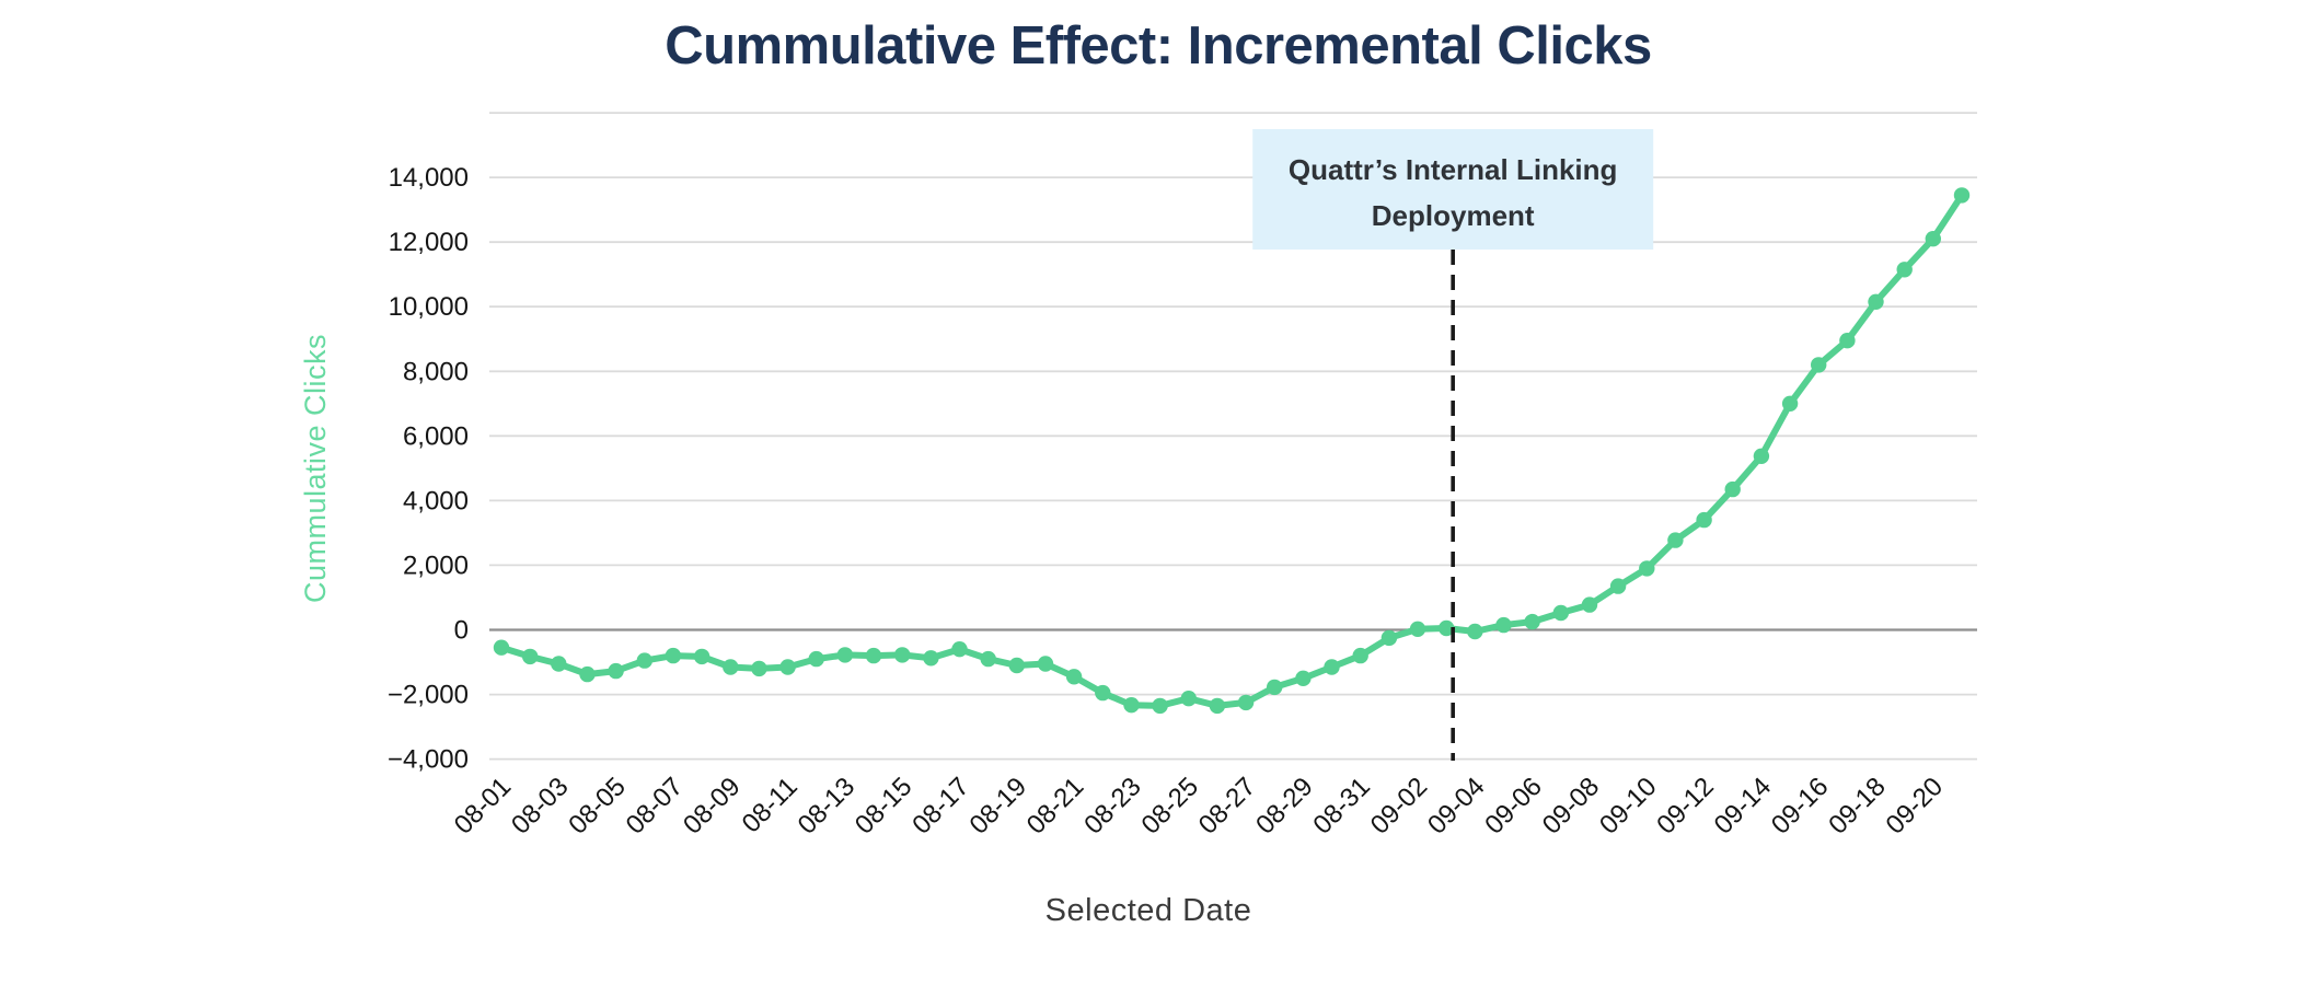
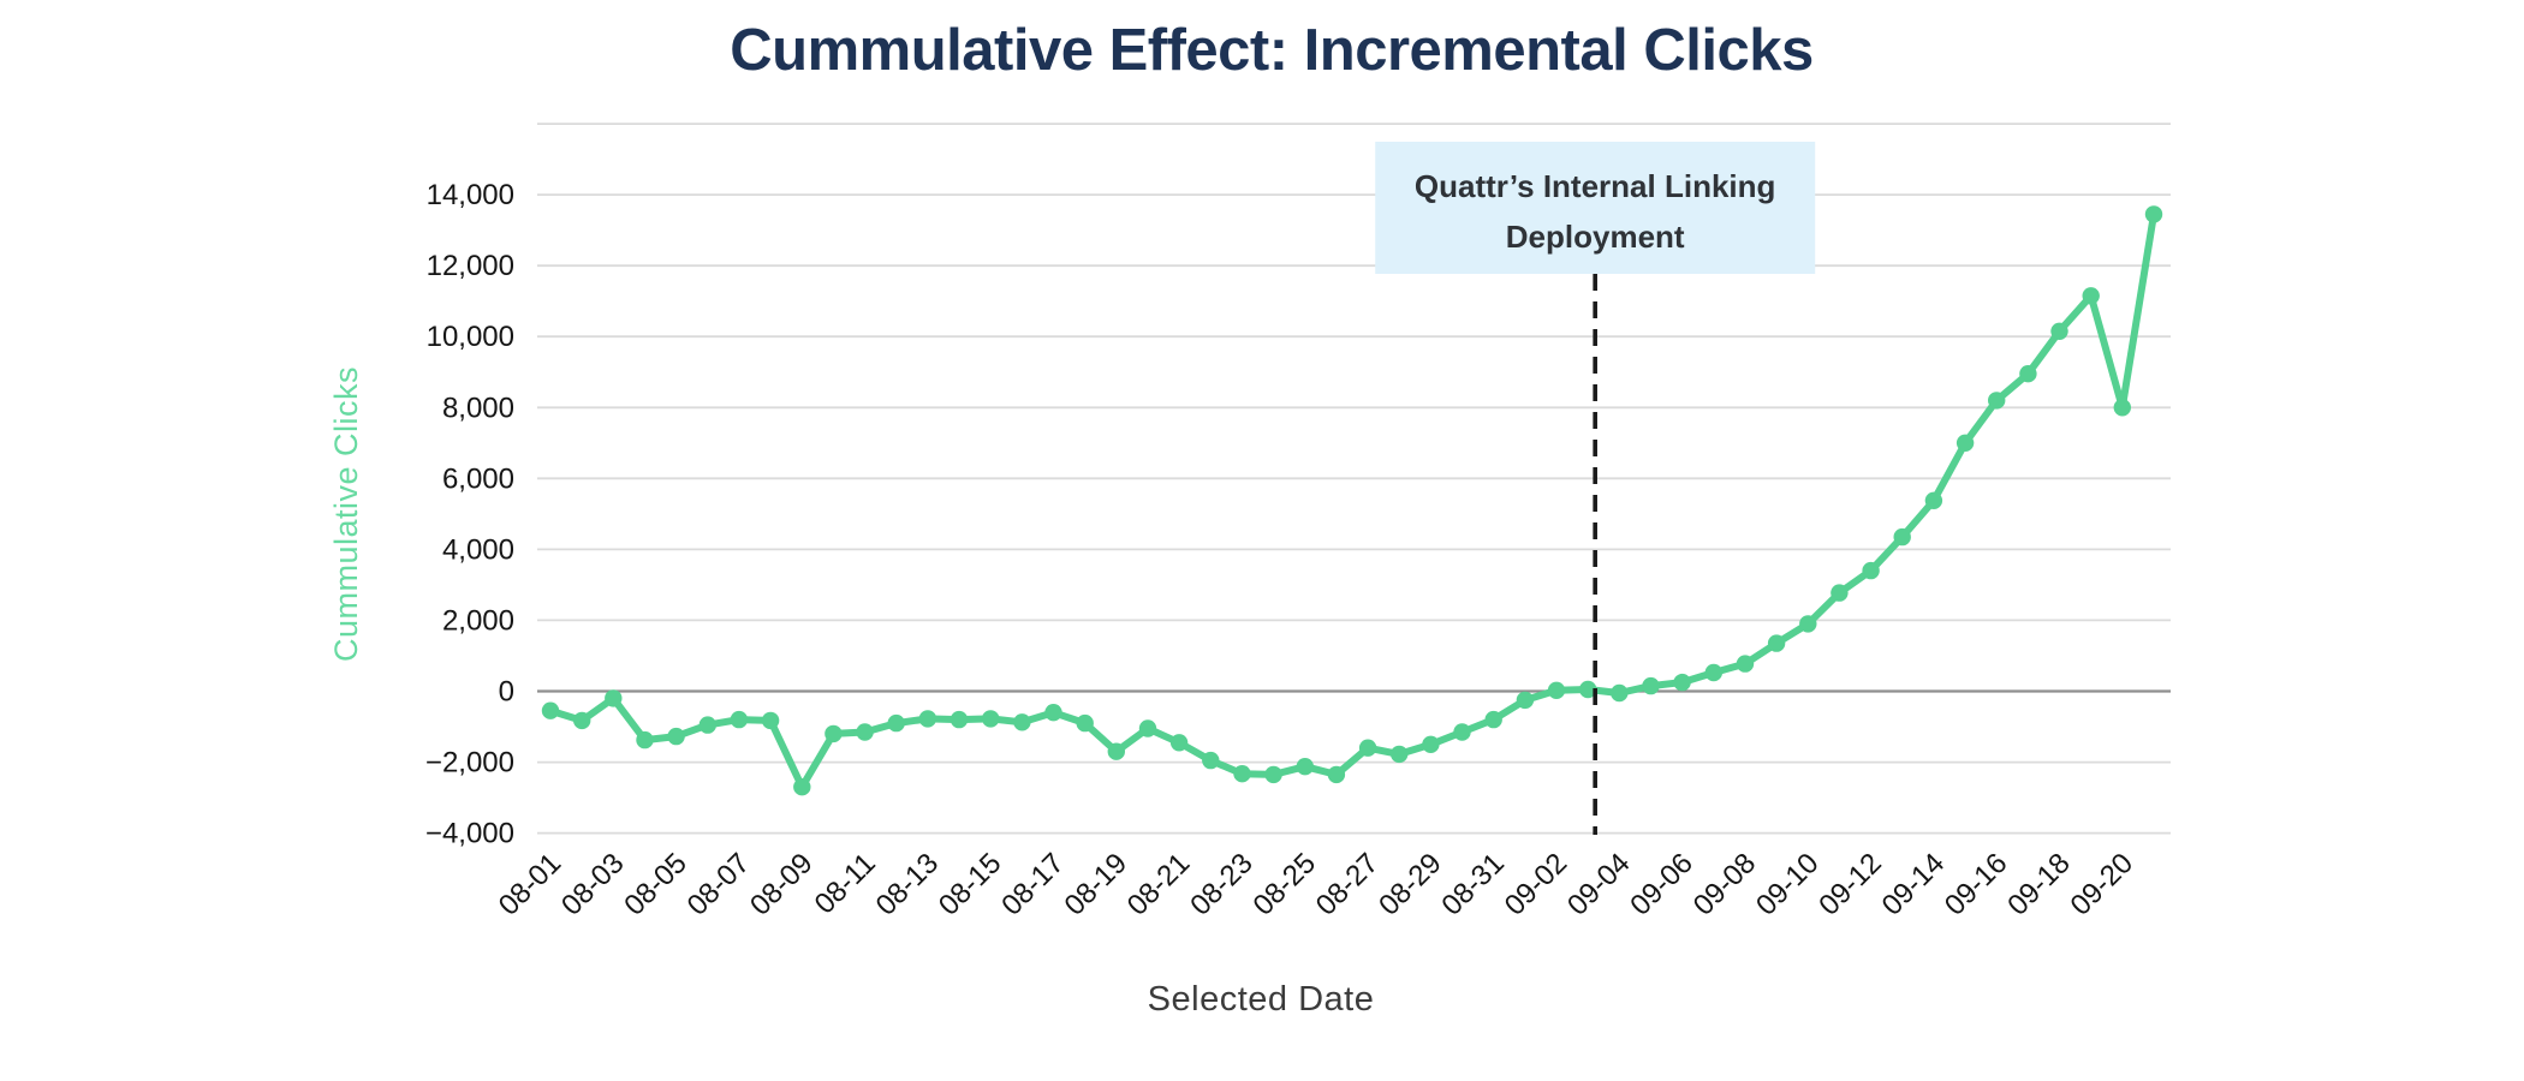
08-03: -1000 -> -200
08-09: -1200 -> -2700
08-19: -1100 -> -1700
08-27: -2200 -> -1600
09-20: 12100 -> 8000
